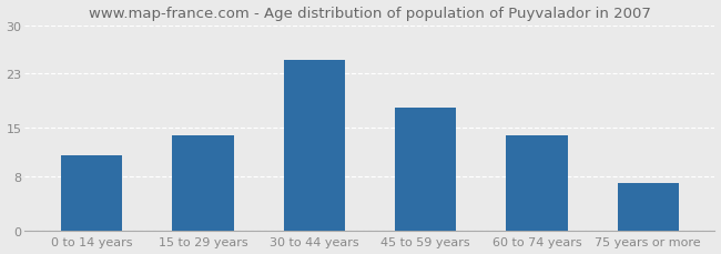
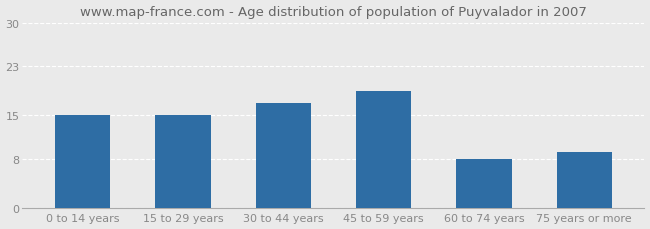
0 to 14 years: 11 -> 15
15 to 29 years: 14 -> 15
30 to 44 years: 25 -> 17
45 to 59 years: 18 -> 19
60 to 74 years: 14 -> 8
75 years or more: 7 -> 9
